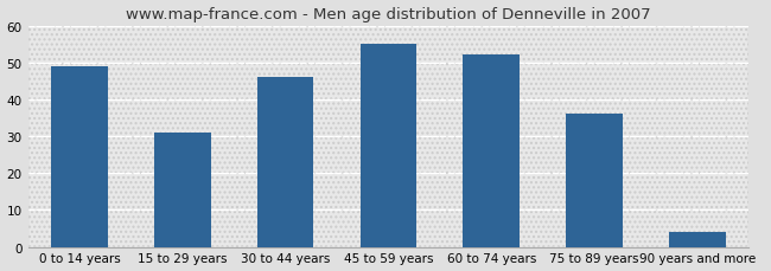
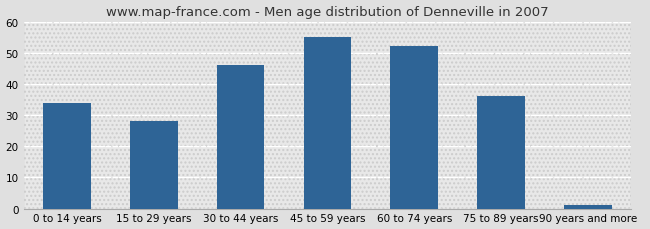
0 to 14 years: 49 -> 34
15 to 29 years: 31 -> 28
90 years and more: 4 -> 1
